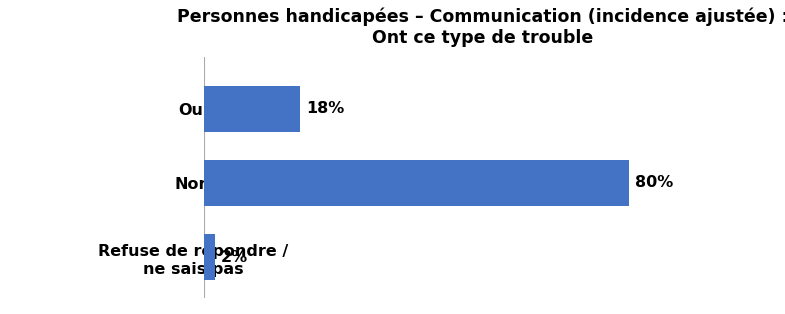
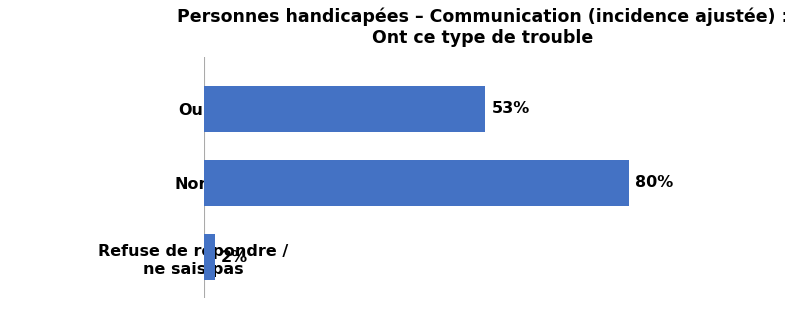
Oui: 18% -> 53%
